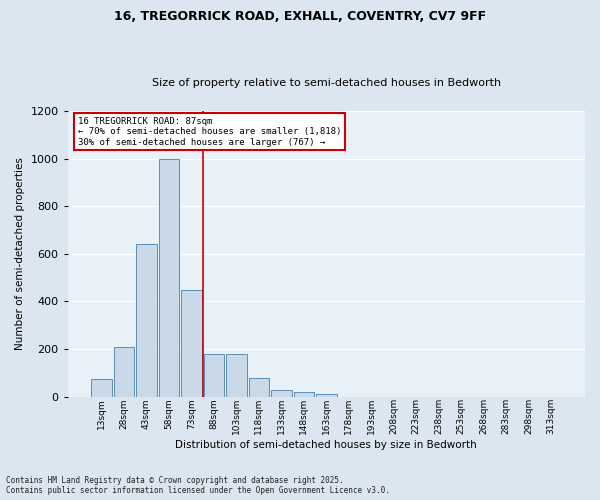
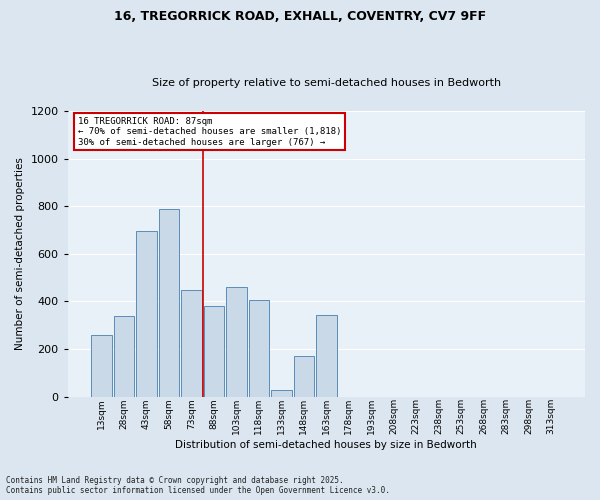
13sqm: 75 -> 260
28sqm: 210 -> 340
43sqm: 640 -> 695
58sqm: 1000 -> 790
88sqm: 180 -> 380
103sqm: 180 -> 460
118sqm: 80 -> 405
148sqm: 20 -> 170
163sqm: 10 -> 345
